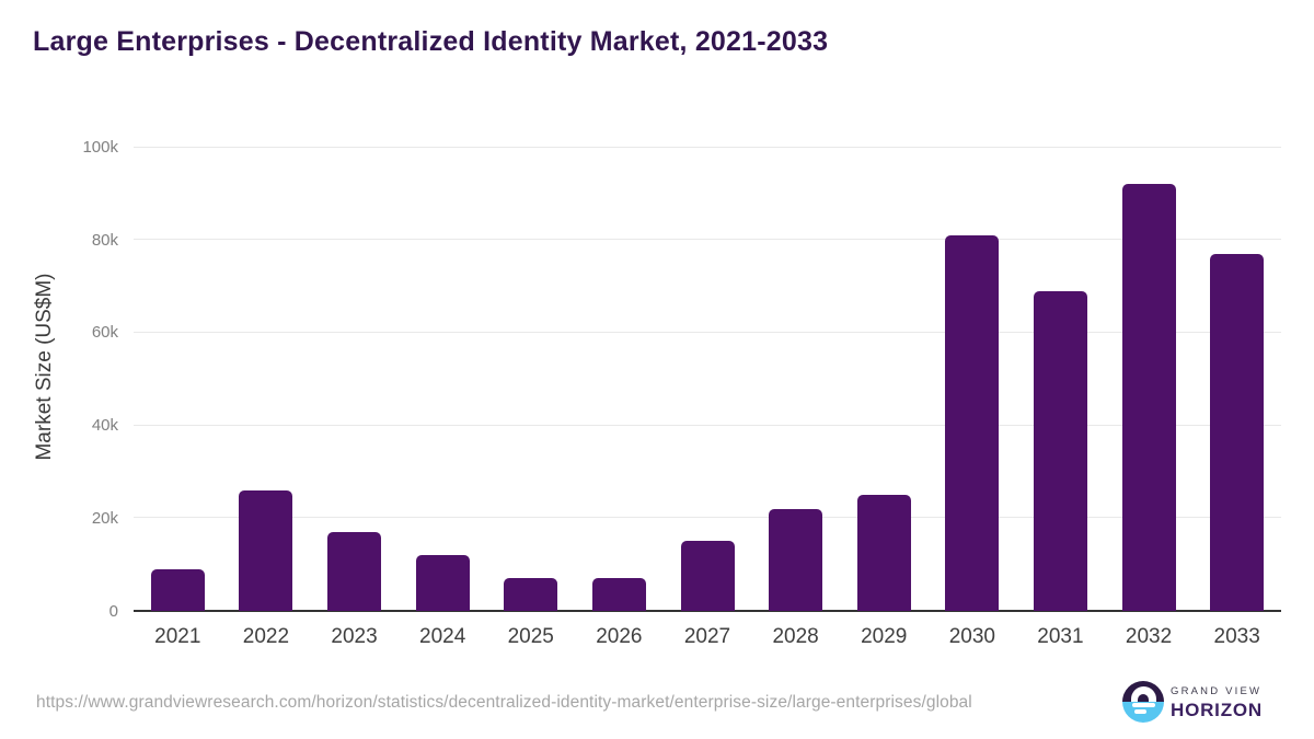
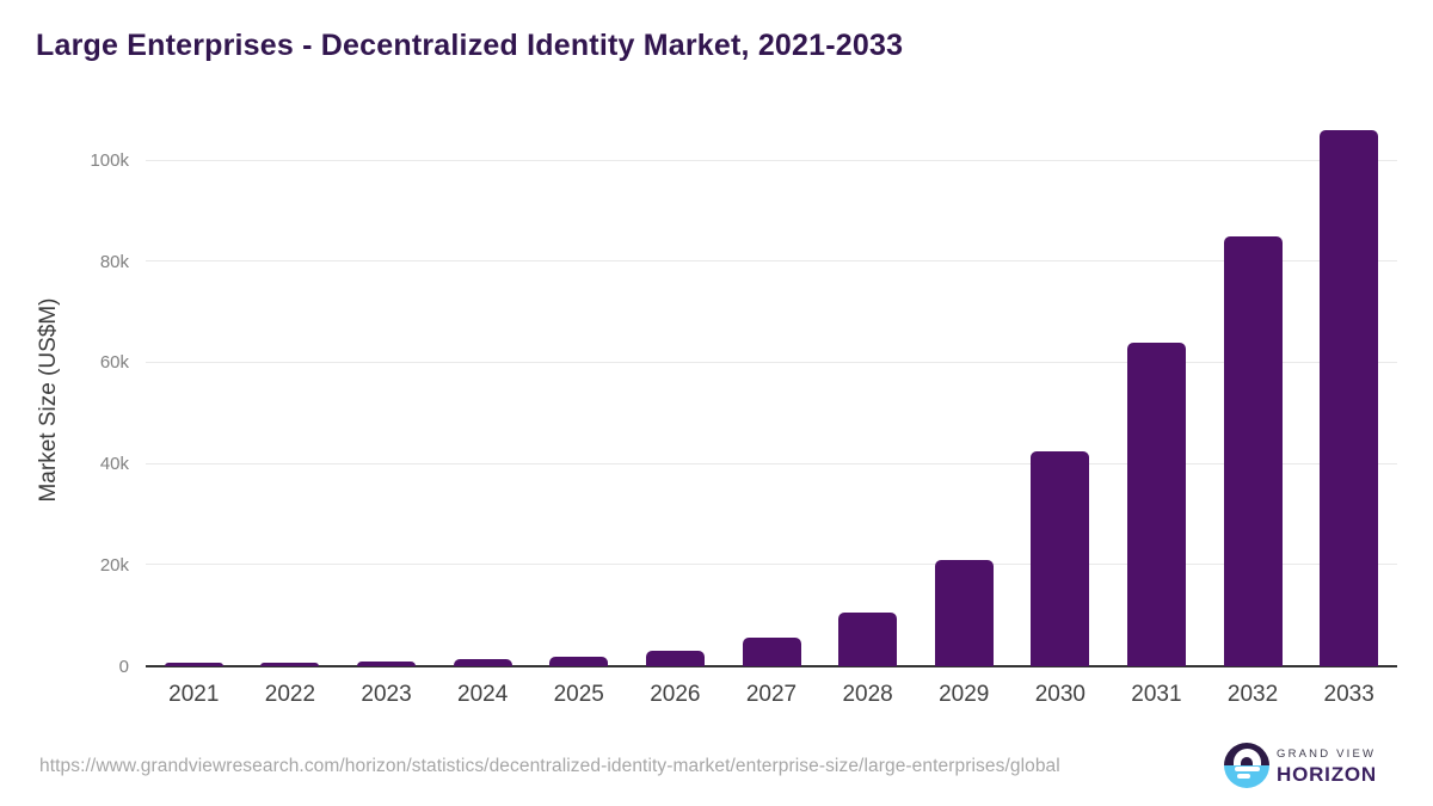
2021: 9k -> 1k
2022: 26k -> 1k
2023: 17k -> 1k
2024: 12k -> 1k
2025: 7k -> 2k
2026: 7k -> 3k
2027: 15k -> 6k
2028: 22k -> 11k
2029: 25k -> 21k
2030: 81k -> 42k
2031: 69k -> 64k
2032: 92k -> 85k
2033: 77k -> 106k
